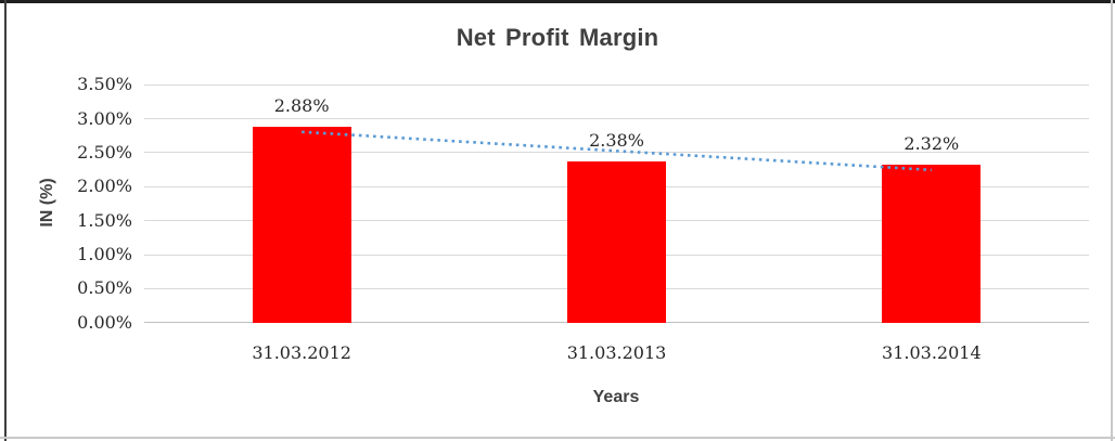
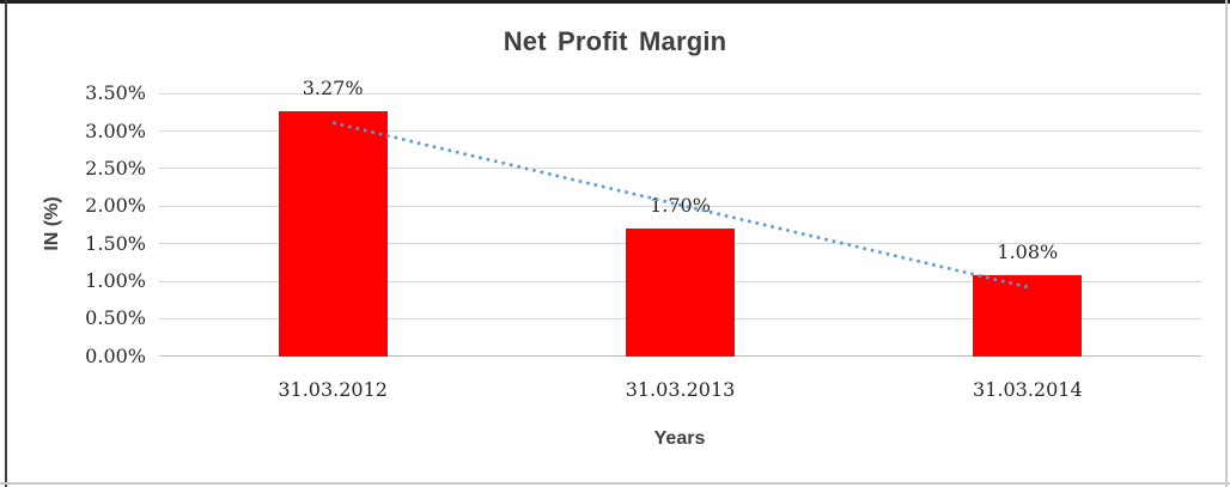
31.03.2012: 2.88% -> 3.27%
31.03.2013: 2.38% -> 1.70%
31.03.2014: 2.32% -> 1.08%
